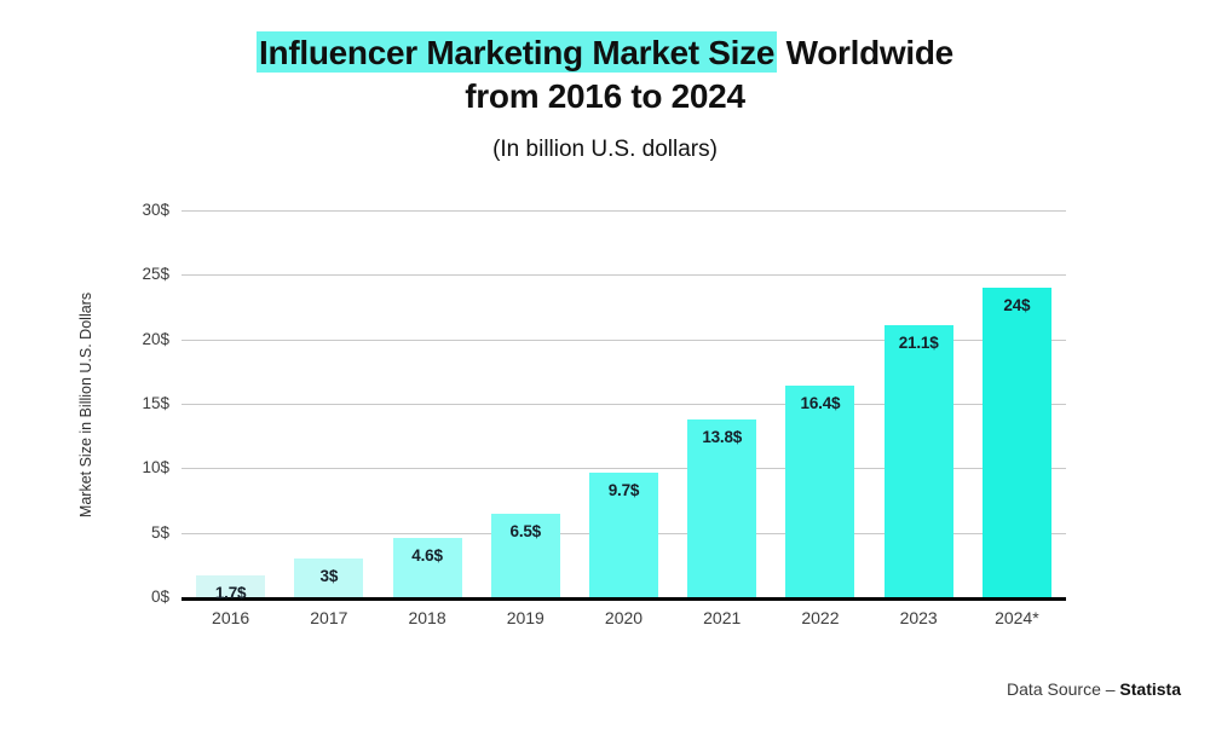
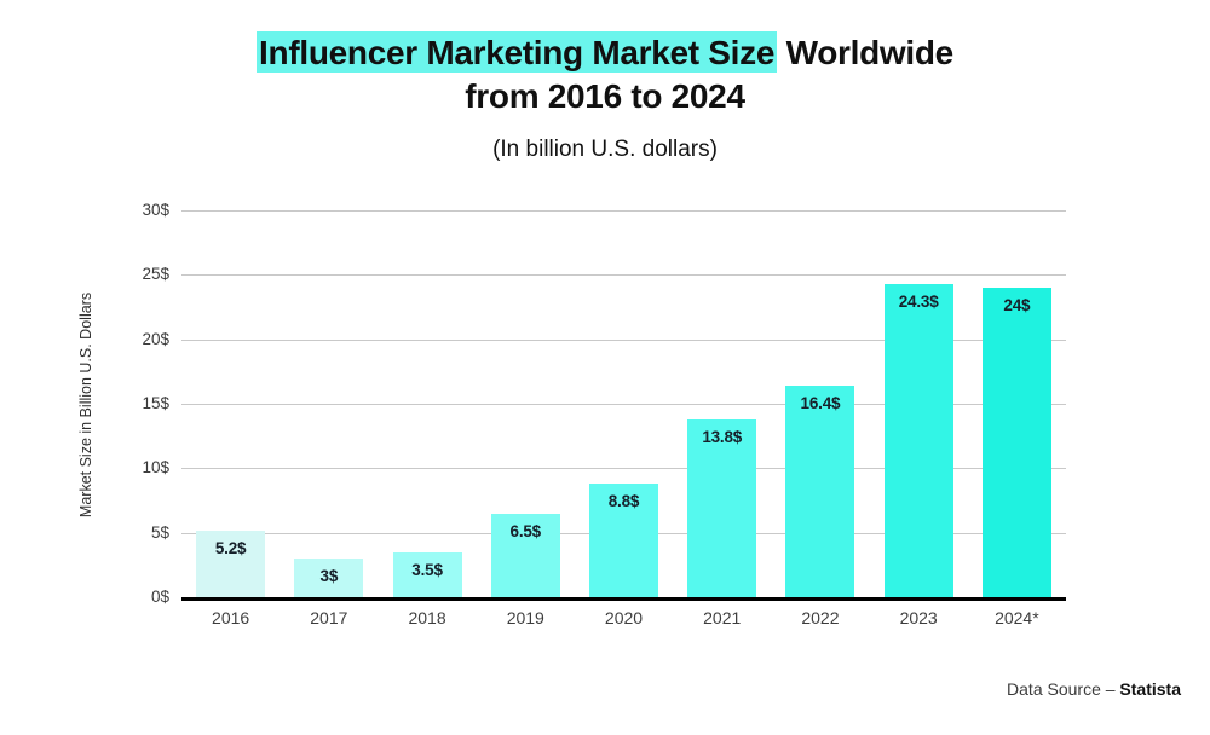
2016: 1.7 -> 5.2
2018: 4.6 -> 3.5
2020: 9.7 -> 8.8
2023: 21.1 -> 24.3
